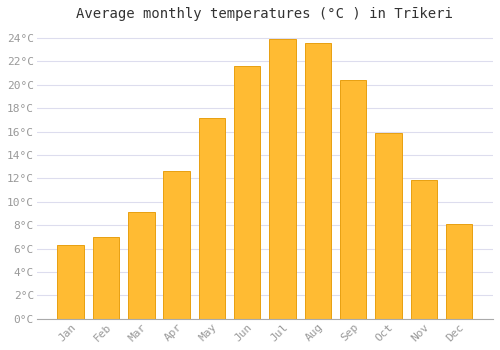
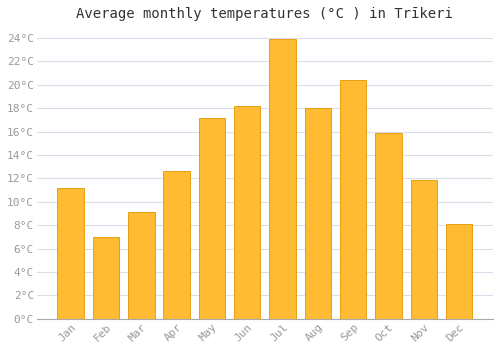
Jan: 6.3°C -> 11.2°C
Jun: 21.6°C -> 18.2°C
Aug: 23.6°C -> 18.0°C
